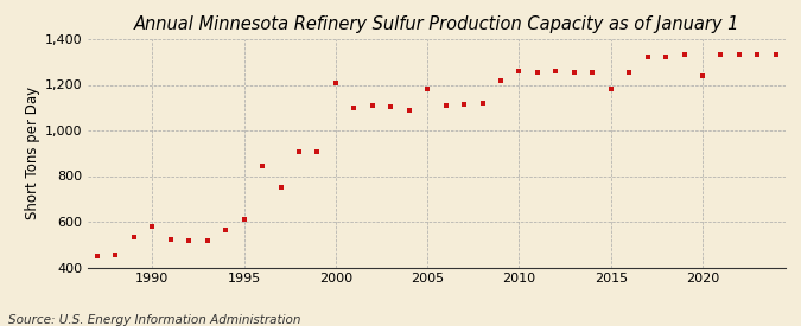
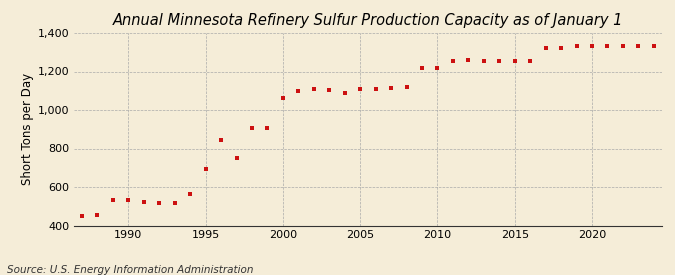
1990: 580 -> 530
1995: 610 -> 700
2000: 1,210 -> 1,060
2005: 1,180 -> 1,110
2010: 1,260 -> 1,220
2015: 1,180 -> 1,260
2020: 1,240 -> 1,340
